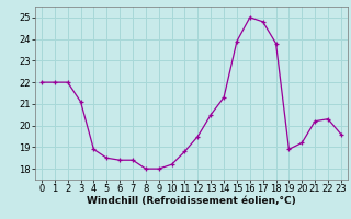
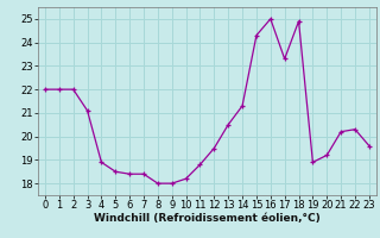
15: 23.9 -> 24.3
17: 24.8 -> 23.3
18: 23.8 -> 24.9
